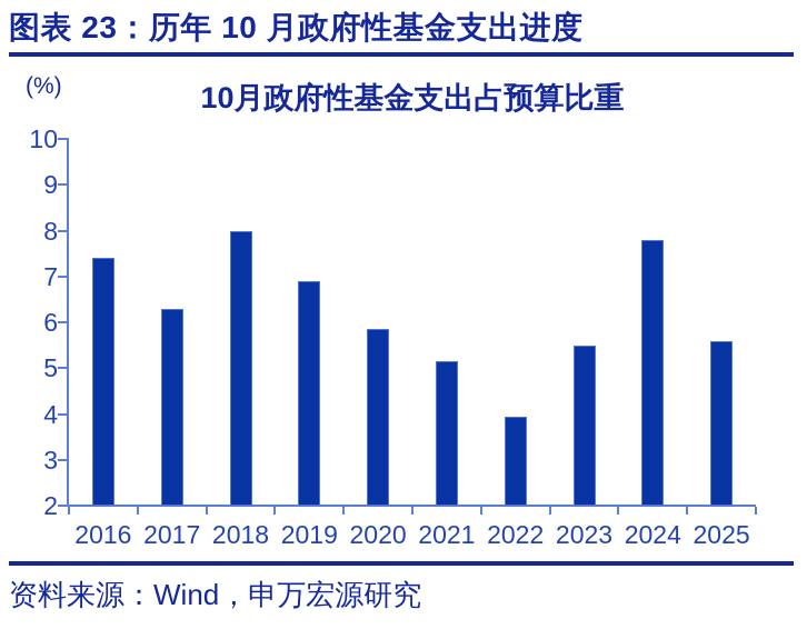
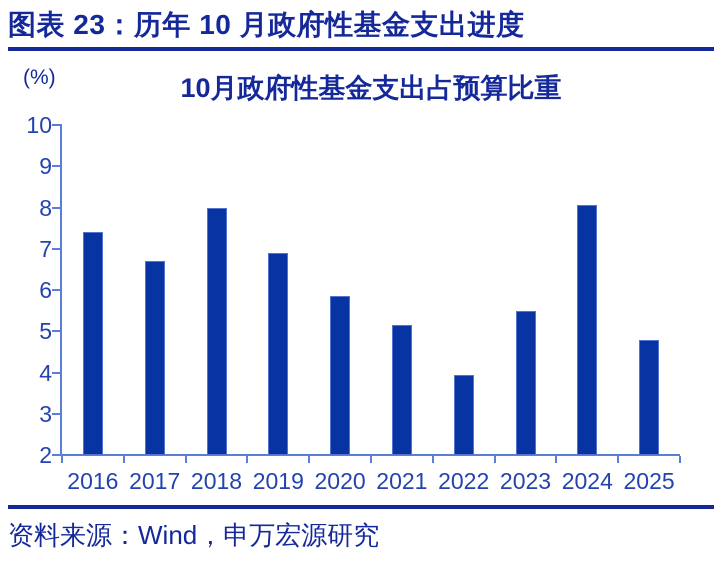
2017: 6.3 -> 6.7
2024: 7.8 -> 8.1
2025: 5.6 -> 4.8
